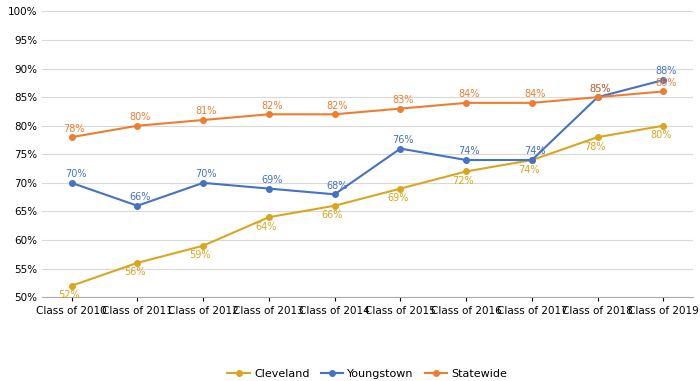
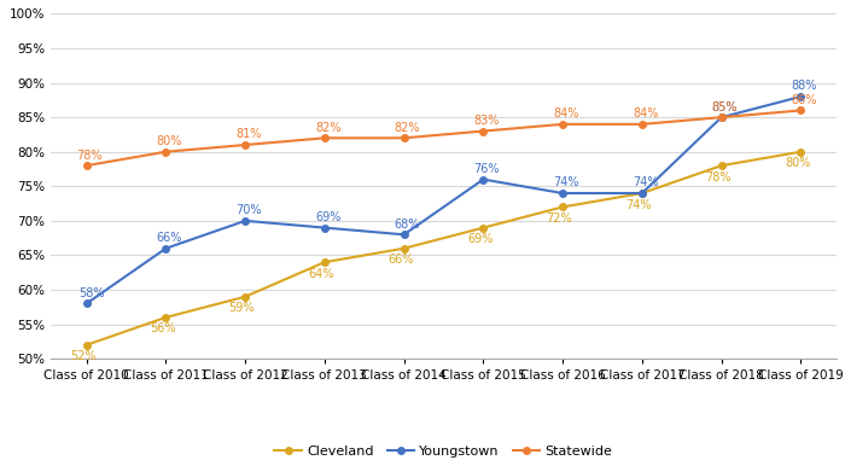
Youngstown/Class of 2010: 70% -> 58%
